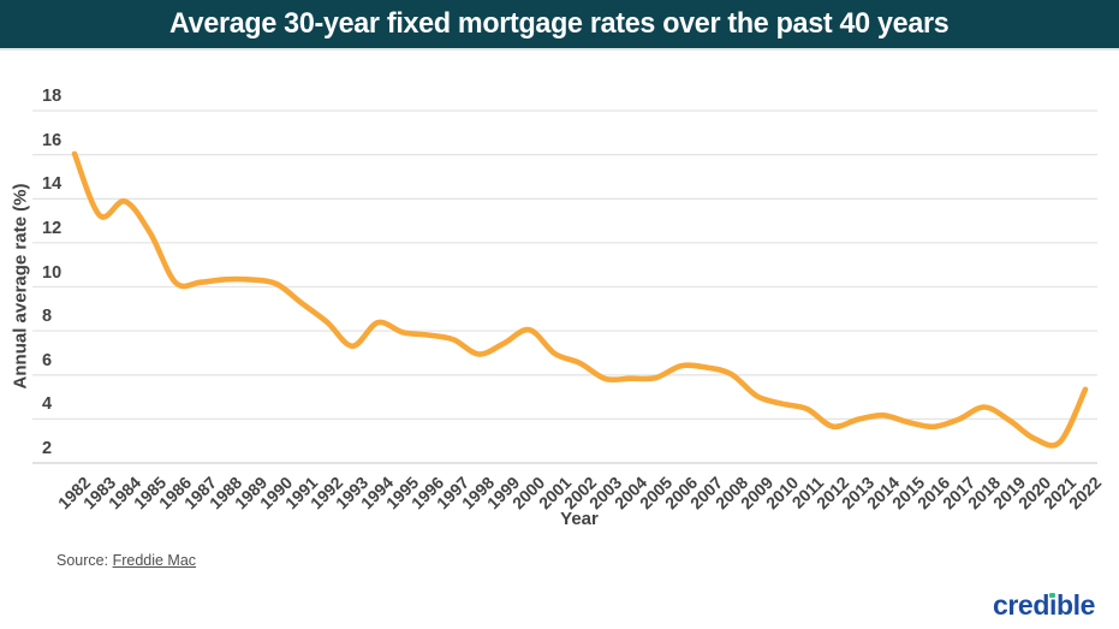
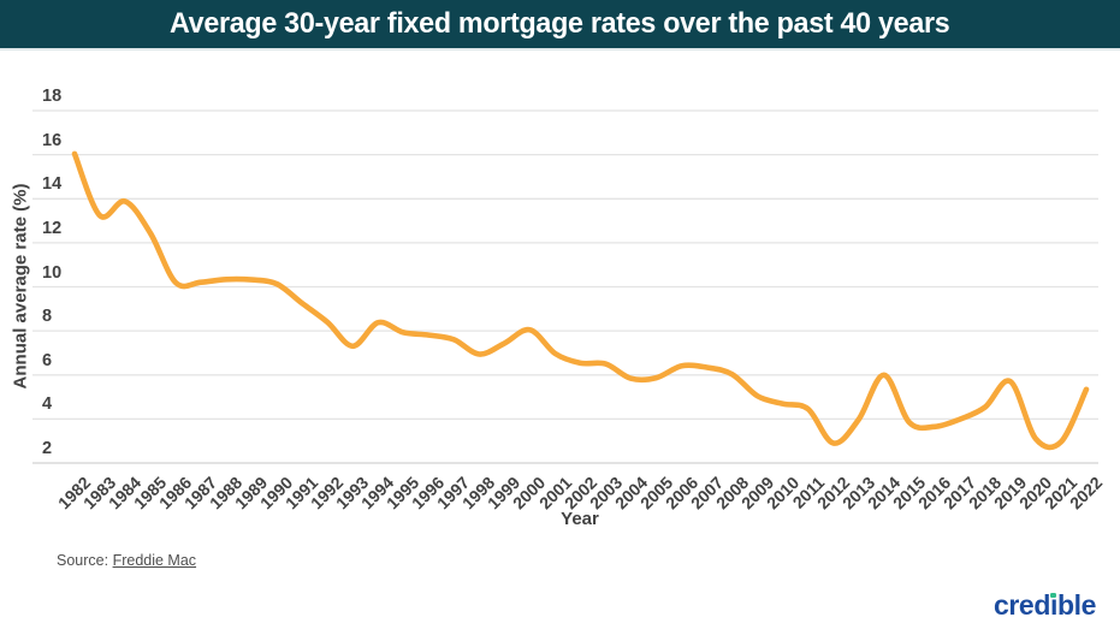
2003: 5.8 -> 6.5
2012: 3.7 -> 2.9
2014: 4.2 -> 6.0
2019: 3.9 -> 5.7
